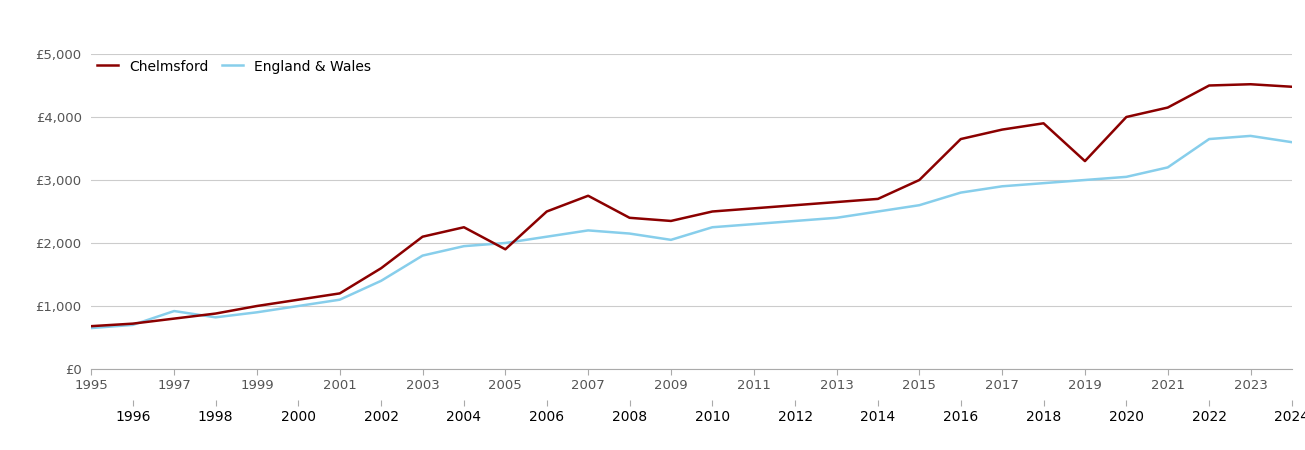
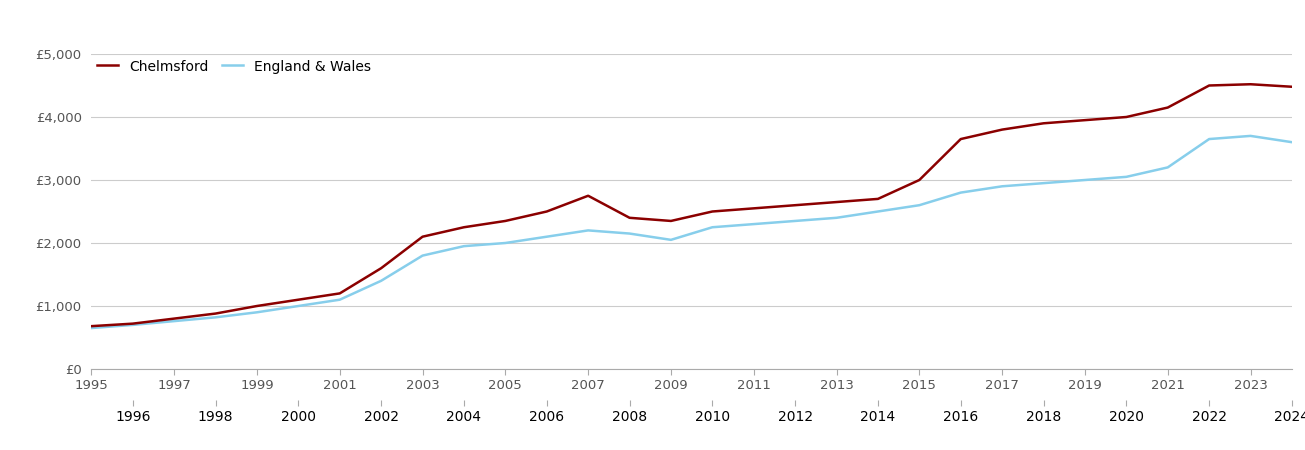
England & Wales/1997: £920 -> £760
Chelmsford/2005: £1,900 -> £2,350
Chelmsford/2019: £3,300 -> £3,950
